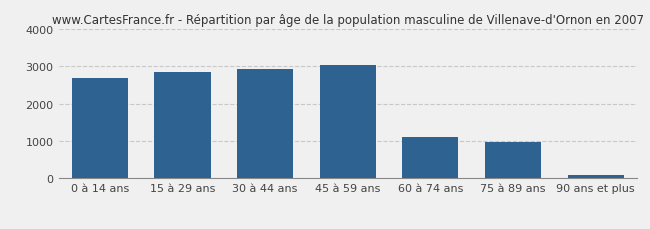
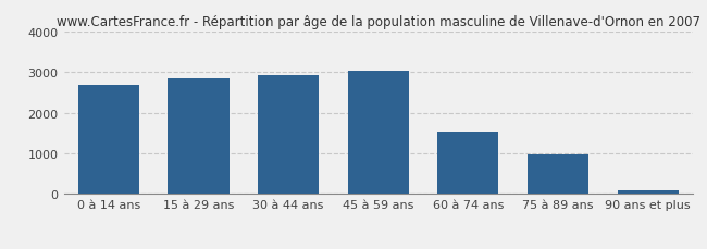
60 à 74 ans: 1100 -> 1540
